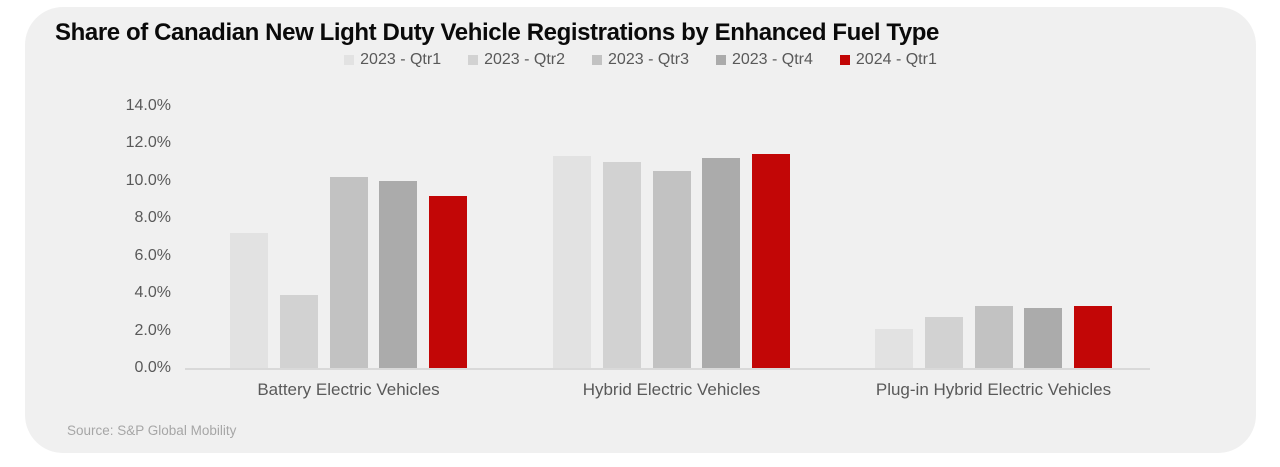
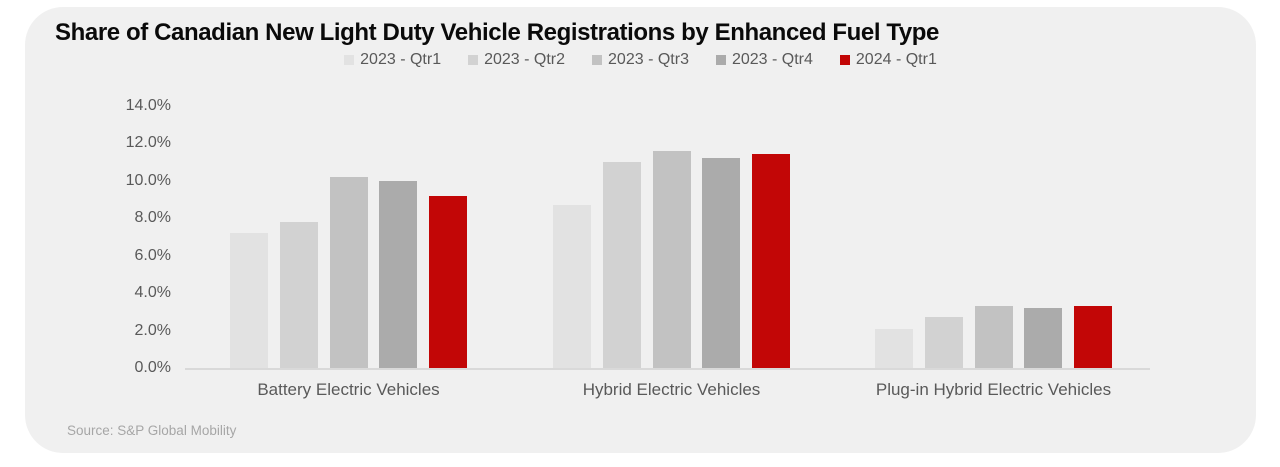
2023 - Qtr2/Battery Electric Vehicles: 3.9% -> 7.8%
2023 - Qtr1/Hybrid Electric Vehicles: 11.3% -> 8.7%
2023 - Qtr3/Hybrid Electric Vehicles: 10.5% -> 11.6%
